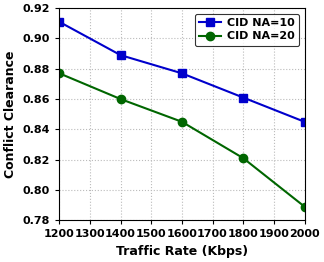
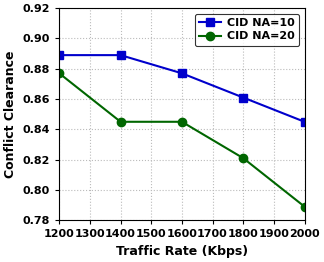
CID NA=10/1200: 0.911 -> 0.889
CID NA=20/1400: 0.860 -> 0.845
